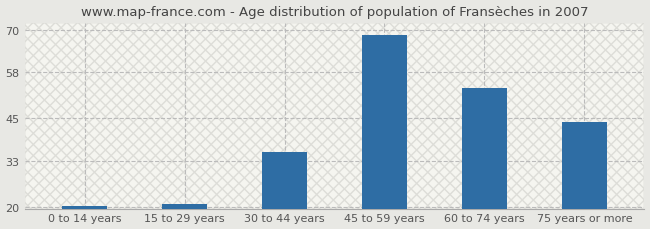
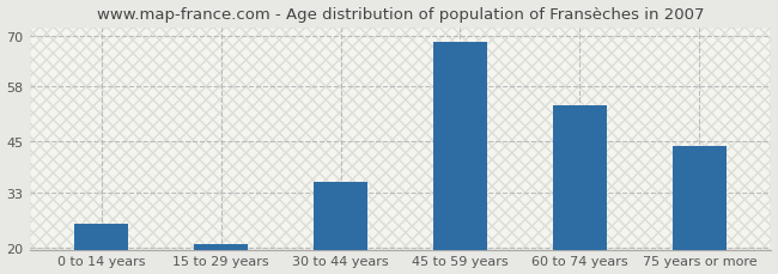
0 to 14 years: 20.3 -> 25.5
